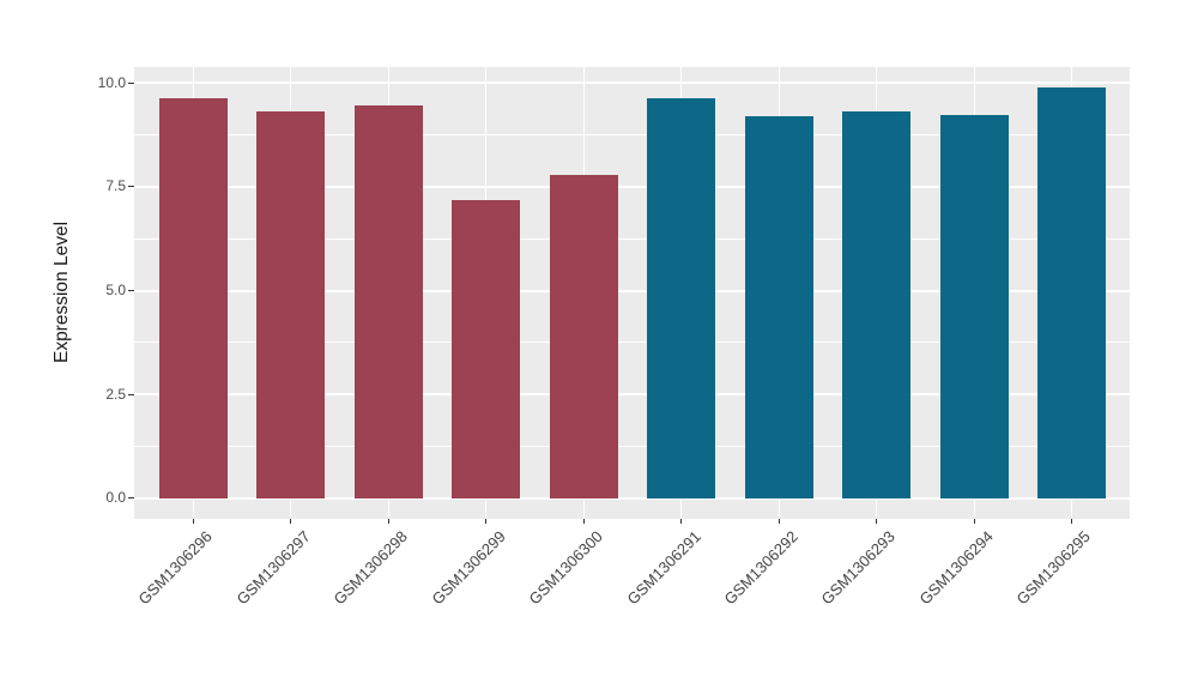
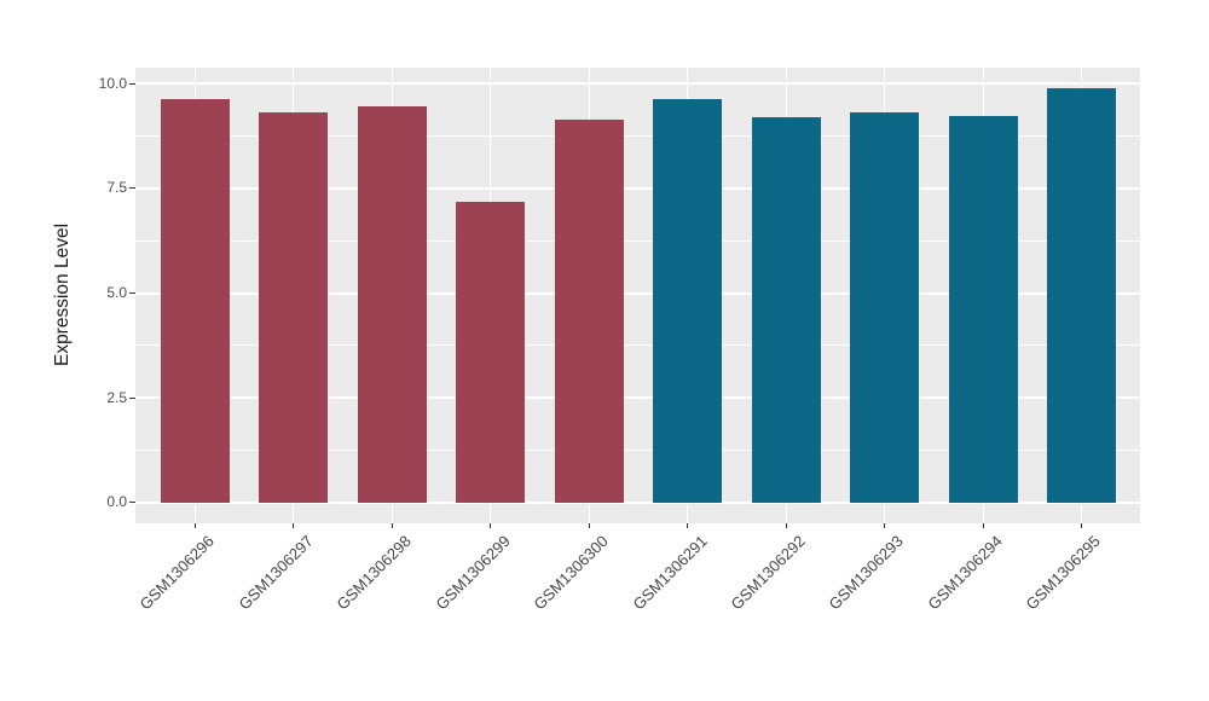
GSM1306300: 7.8 -> 9.2
